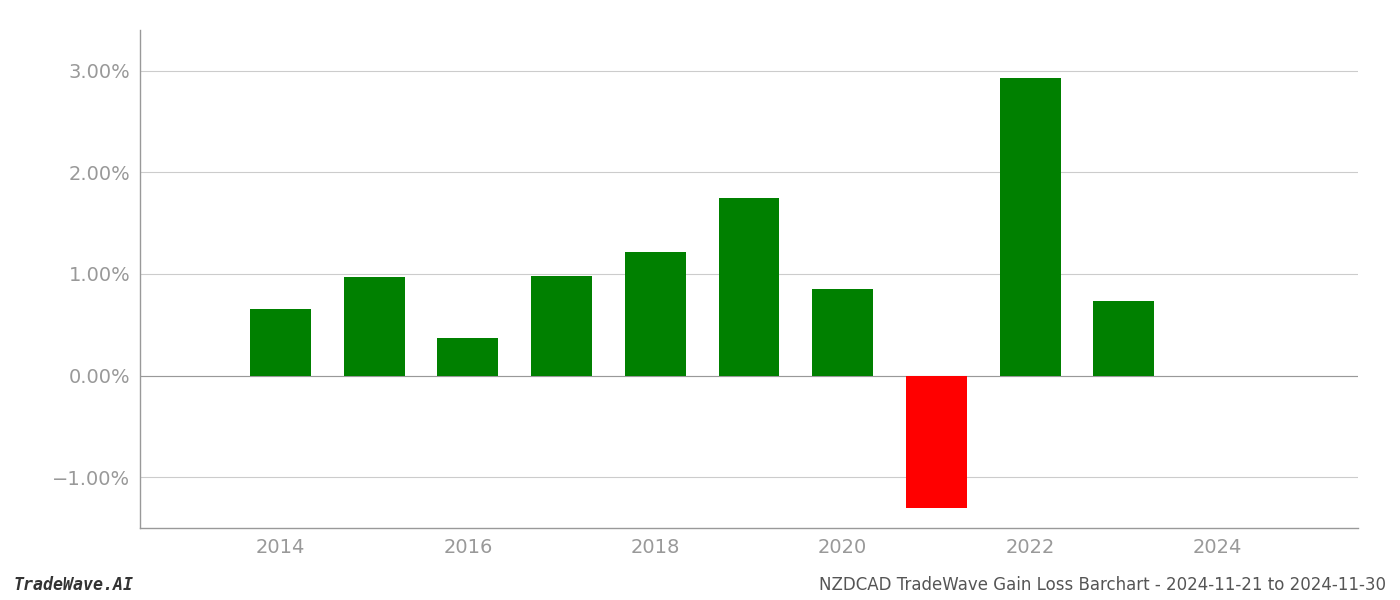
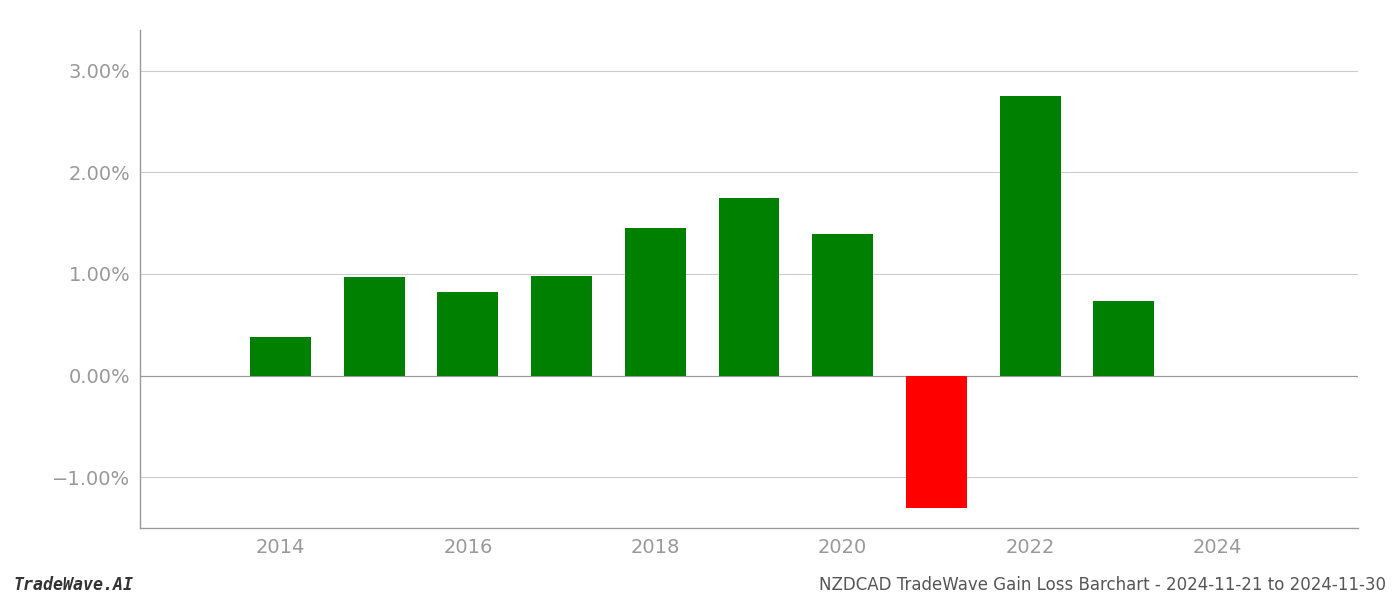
2014: 0.65% -> 0.38%
2016: 0.37% -> 0.82%
2018: 1.22% -> 1.45%
2020: 0.85% -> 1.39%
2022: 2.93% -> 2.75%
